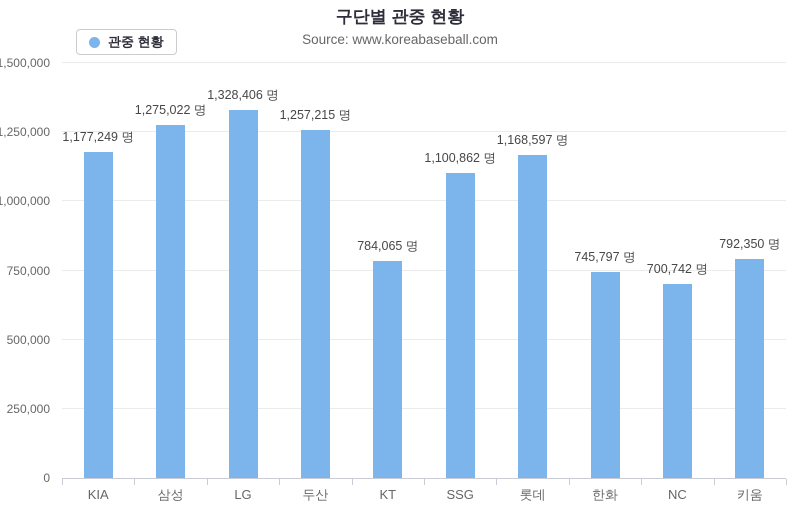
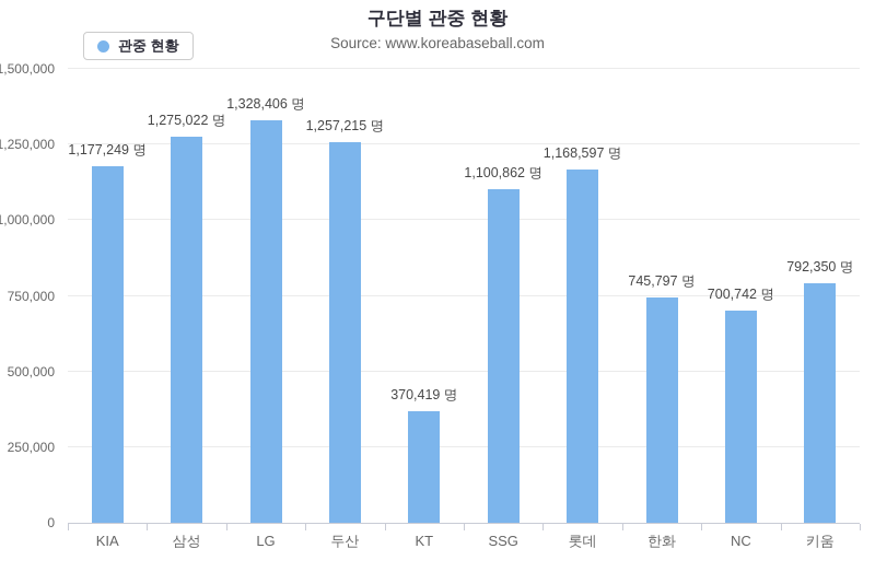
KT: 784,065 -> 370,419
